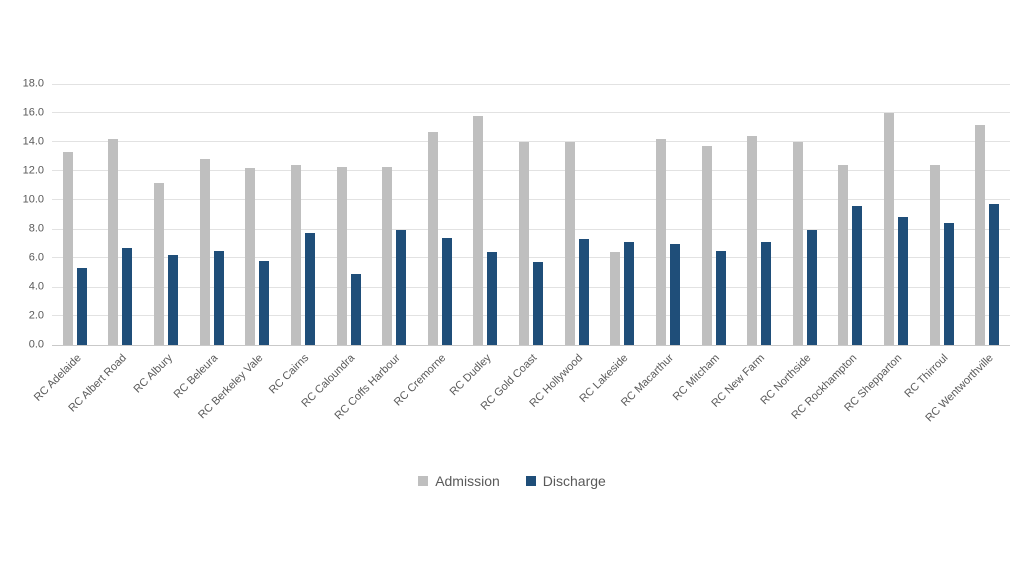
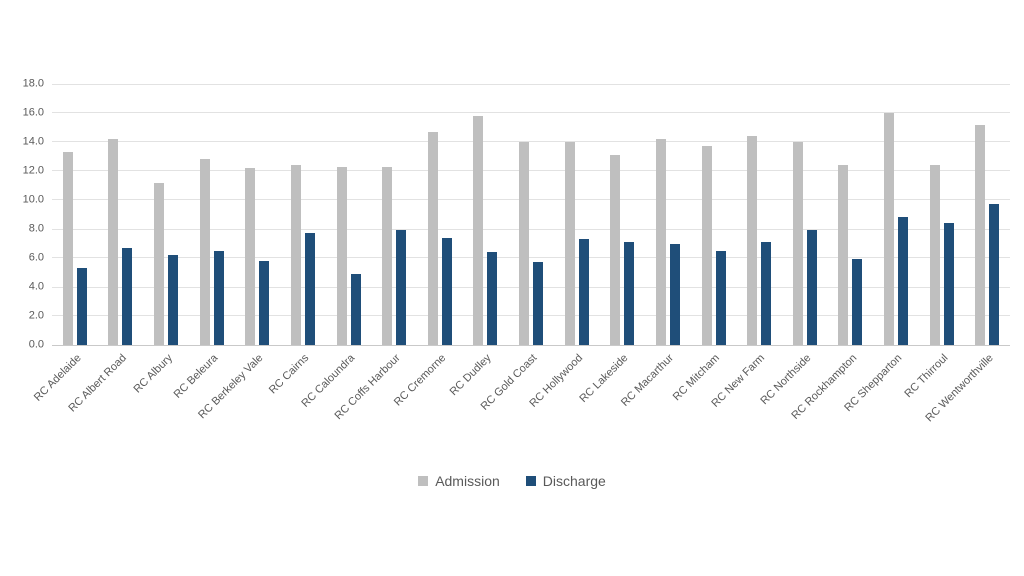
Admission/RC Lakeside: 6.4 -> 13.1
Discharge/RC Rockhampton: 9.6 -> 5.9
